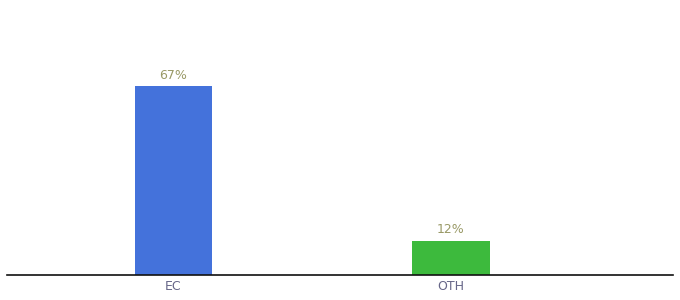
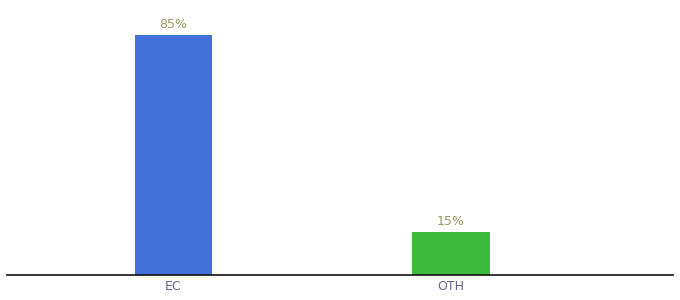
EC: 67% -> 85%
OTH: 12% -> 15%
